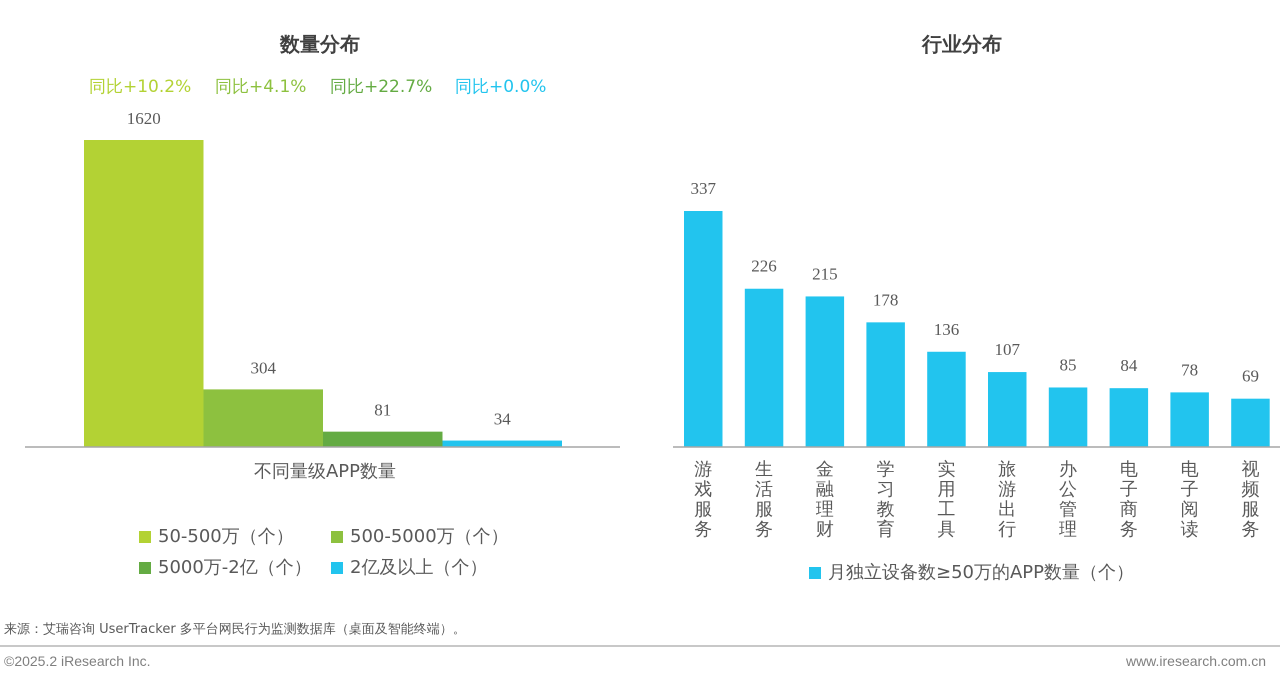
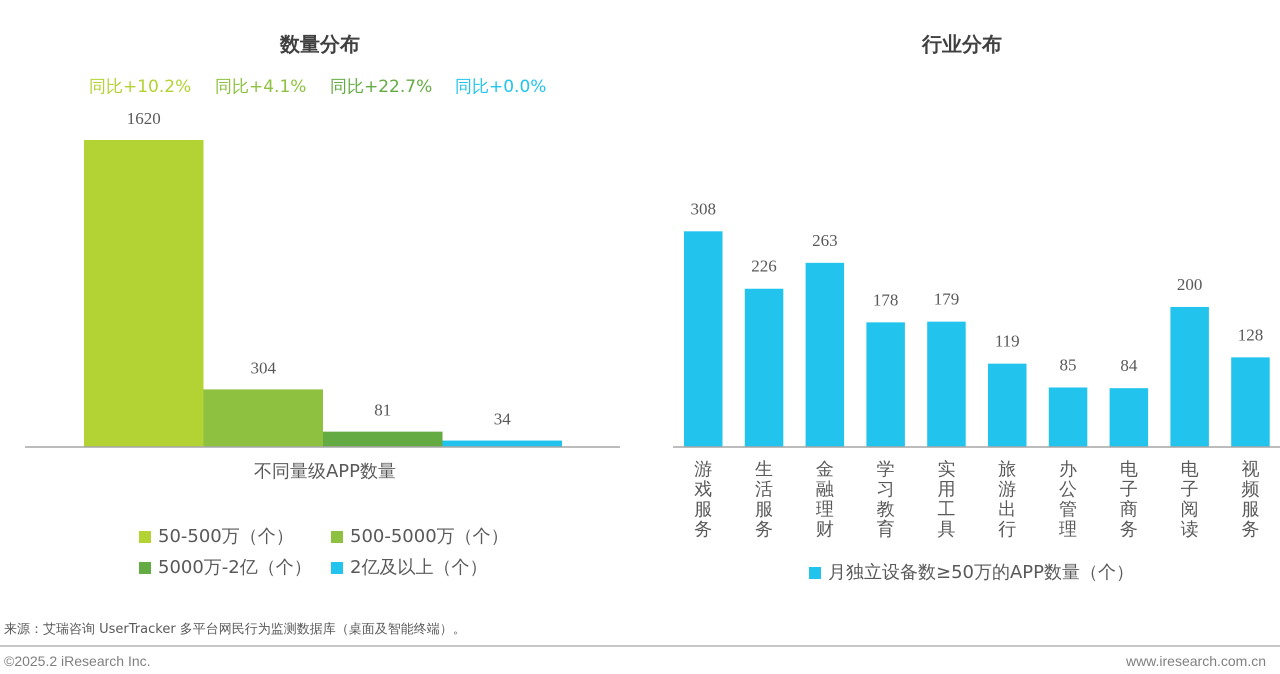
行业分布/游戏服务: 337 -> 308
行业分布/金融理财: 215 -> 263
行业分布/实用工具: 136 -> 179
行业分布/旅游出行: 107 -> 119
行业分布/电子阅读: 78 -> 200
行业分布/视频服务: 69 -> 128
